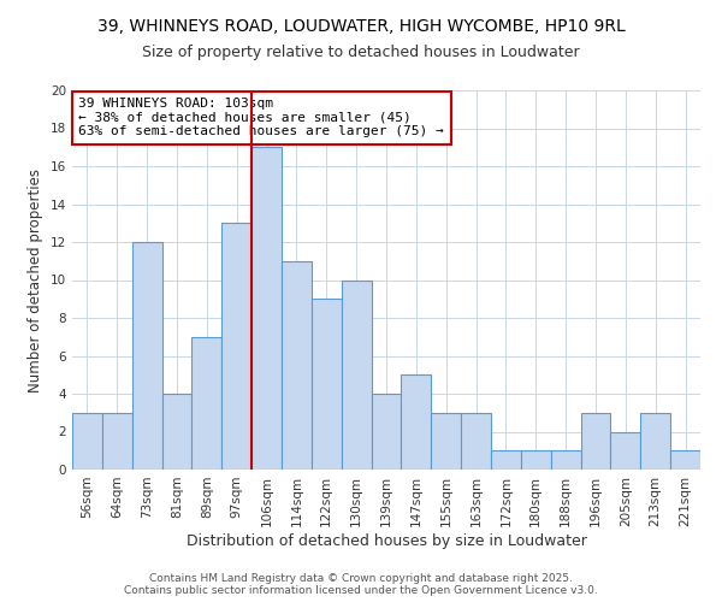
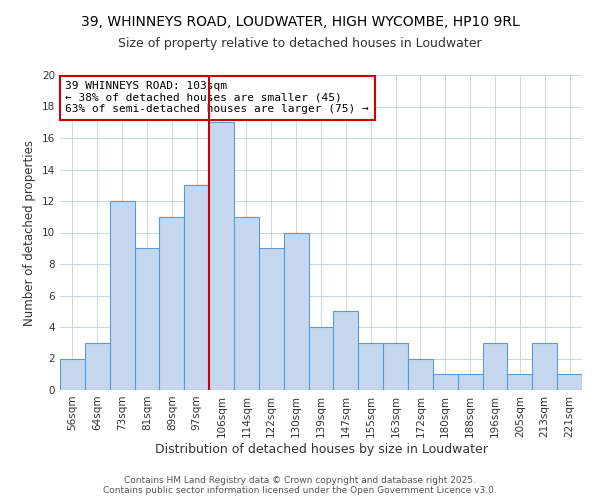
56sqm: 3 -> 2
81sqm: 4 -> 9
89sqm: 7 -> 11
172sqm: 1 -> 2
205sqm: 2 -> 1
